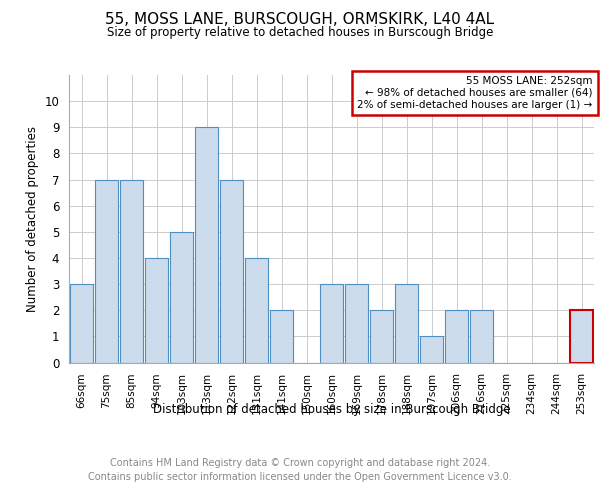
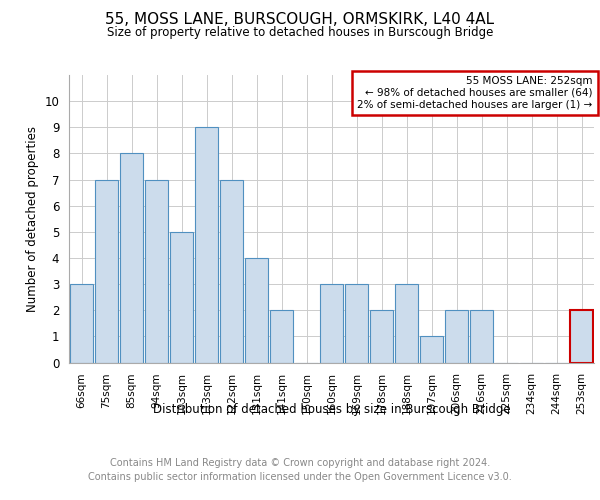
85sqm: 7 -> 8
94sqm: 4 -> 7
